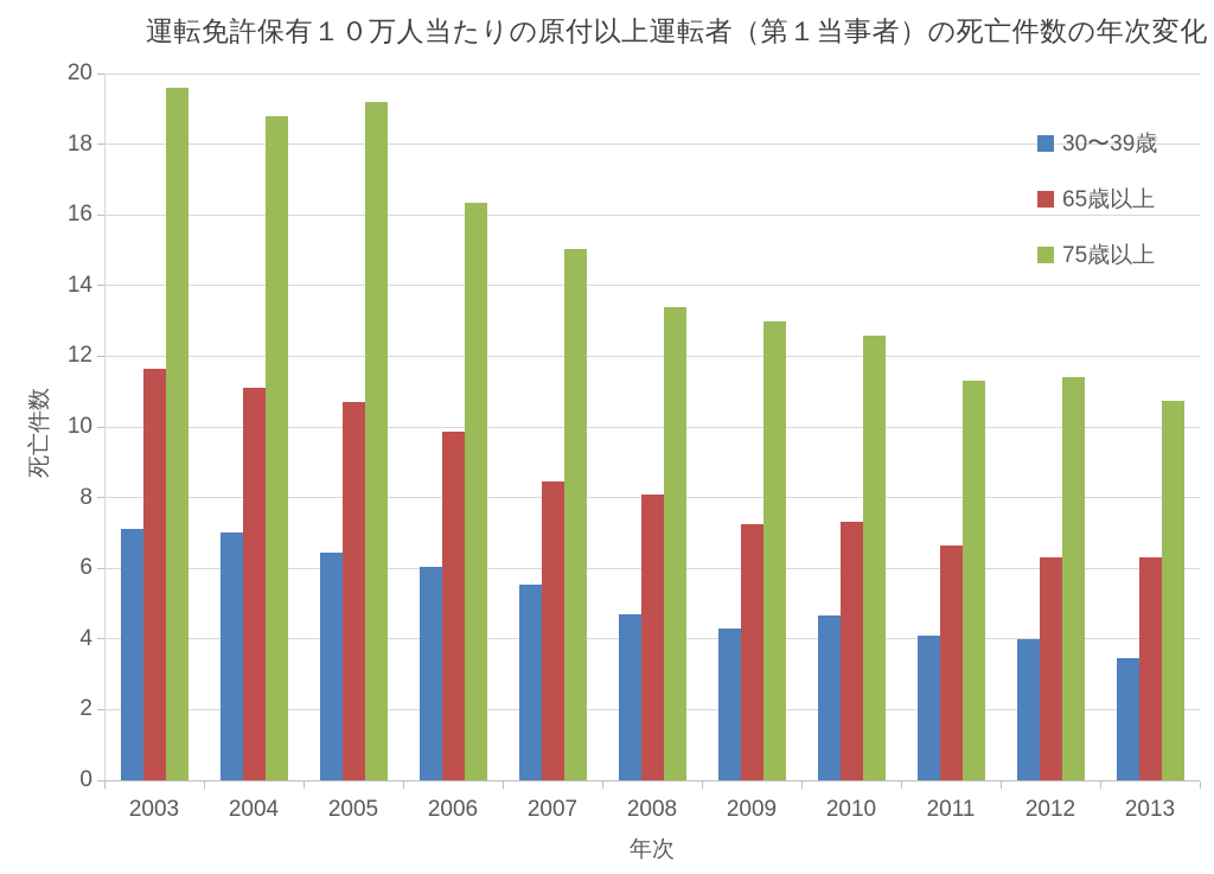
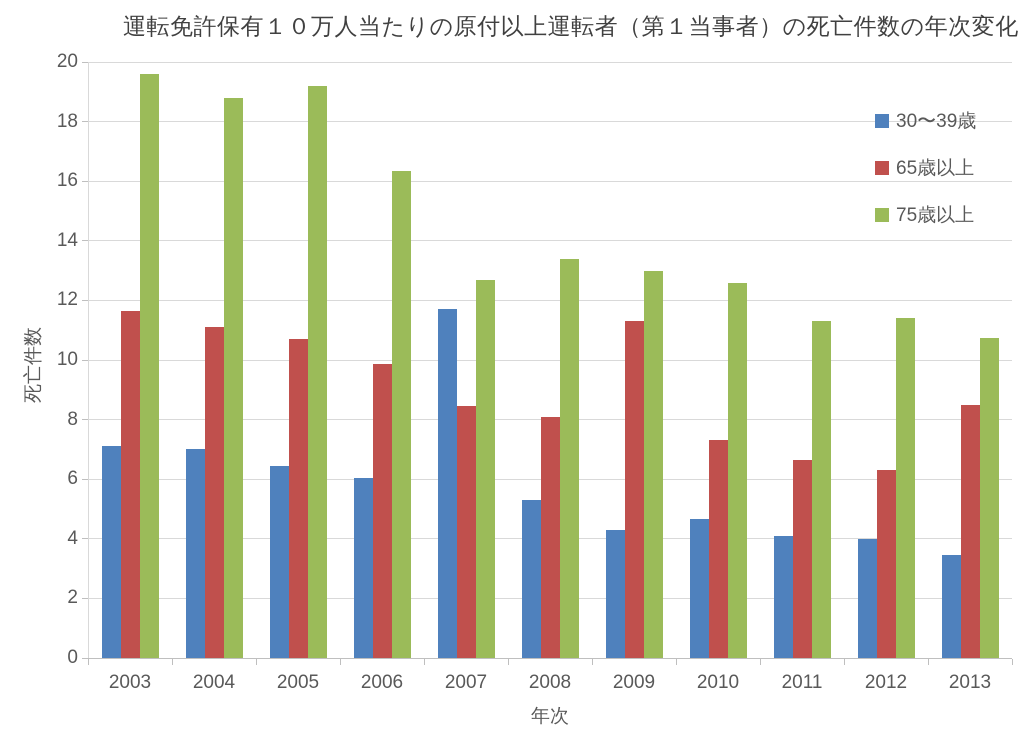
30〜39歳/2007: 5.5 -> 11.7
75歳以上/2007: 15.1 -> 12.7
30〜39歳/2008: 4.7 -> 5.3
65歳以上/2009: 7.2 -> 11.3
65歳以上/2013: 6.3 -> 8.5
